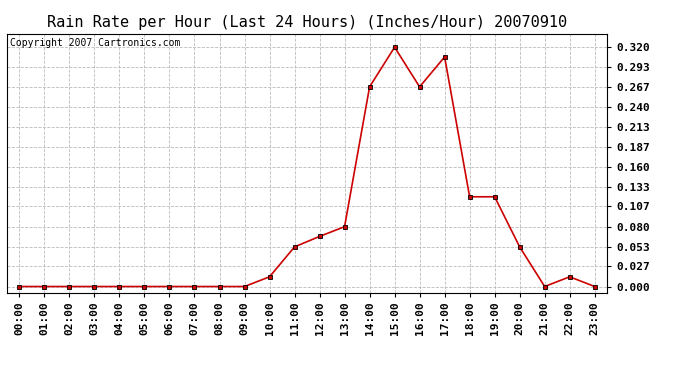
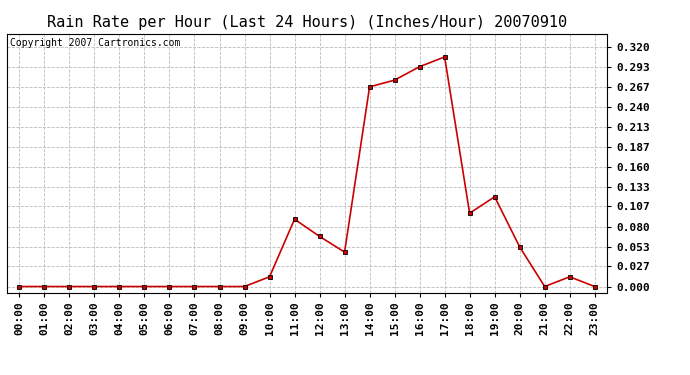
11:00: 0.053 -> 0.090
13:00: 0.080 -> 0.046
15:00: 0.320 -> 0.276
16:00: 0.267 -> 0.294
18:00: 0.120 -> 0.098
